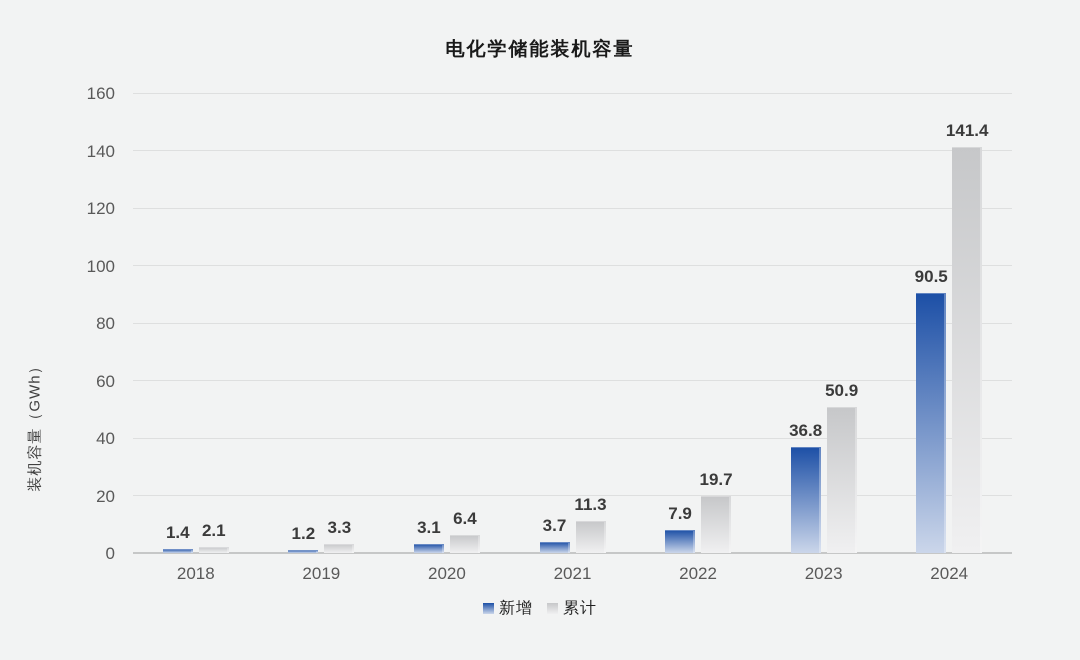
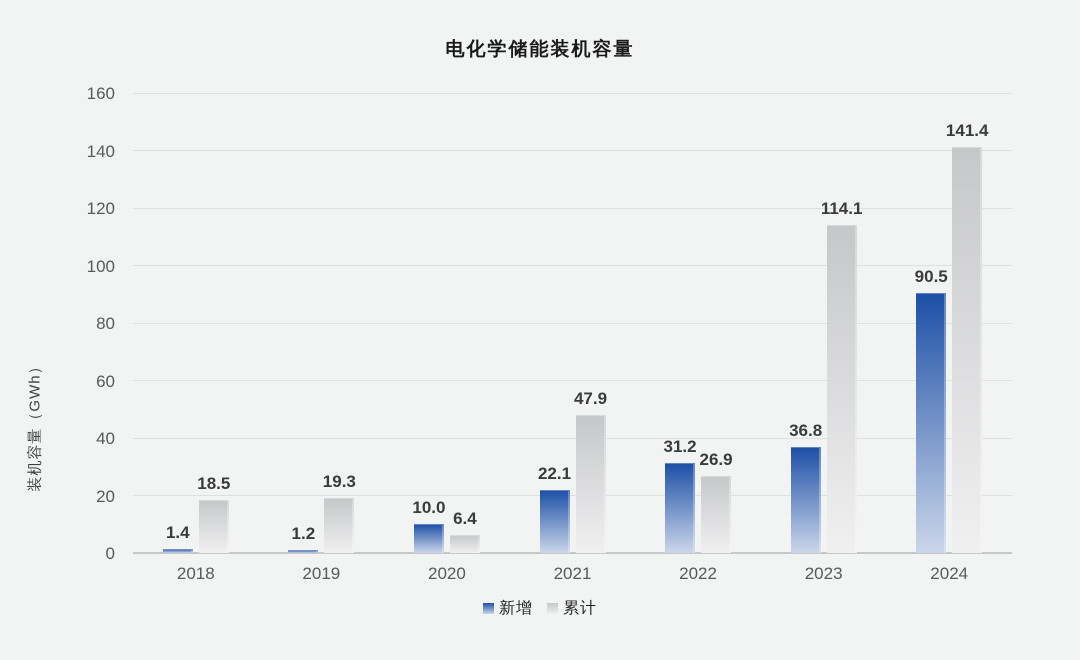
累计/2018: 2.1 -> 18.5
累计/2019: 3.3 -> 19.3
新增/2020: 3.1 -> 10.0
新增/2021: 3.7 -> 22.1
累计/2021: 11.3 -> 47.9
新增/2022: 7.9 -> 31.2
累计/2022: 19.7 -> 26.9
累计/2023: 50.9 -> 114.1
